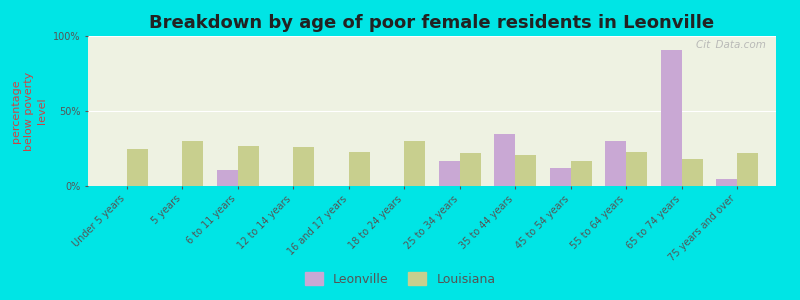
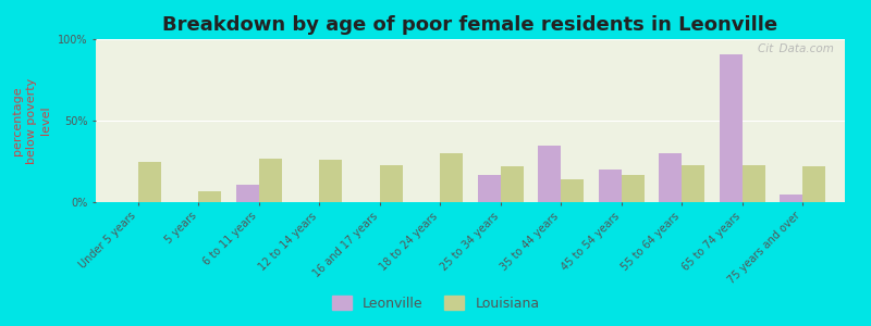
Louisiana/5 years: 30% -> 7%
Louisiana/35 to 44 years: 21% -> 14%
Leonville/45 to 54 years: 12% -> 20%
Louisiana/65 to 74 years: 18% -> 23%
